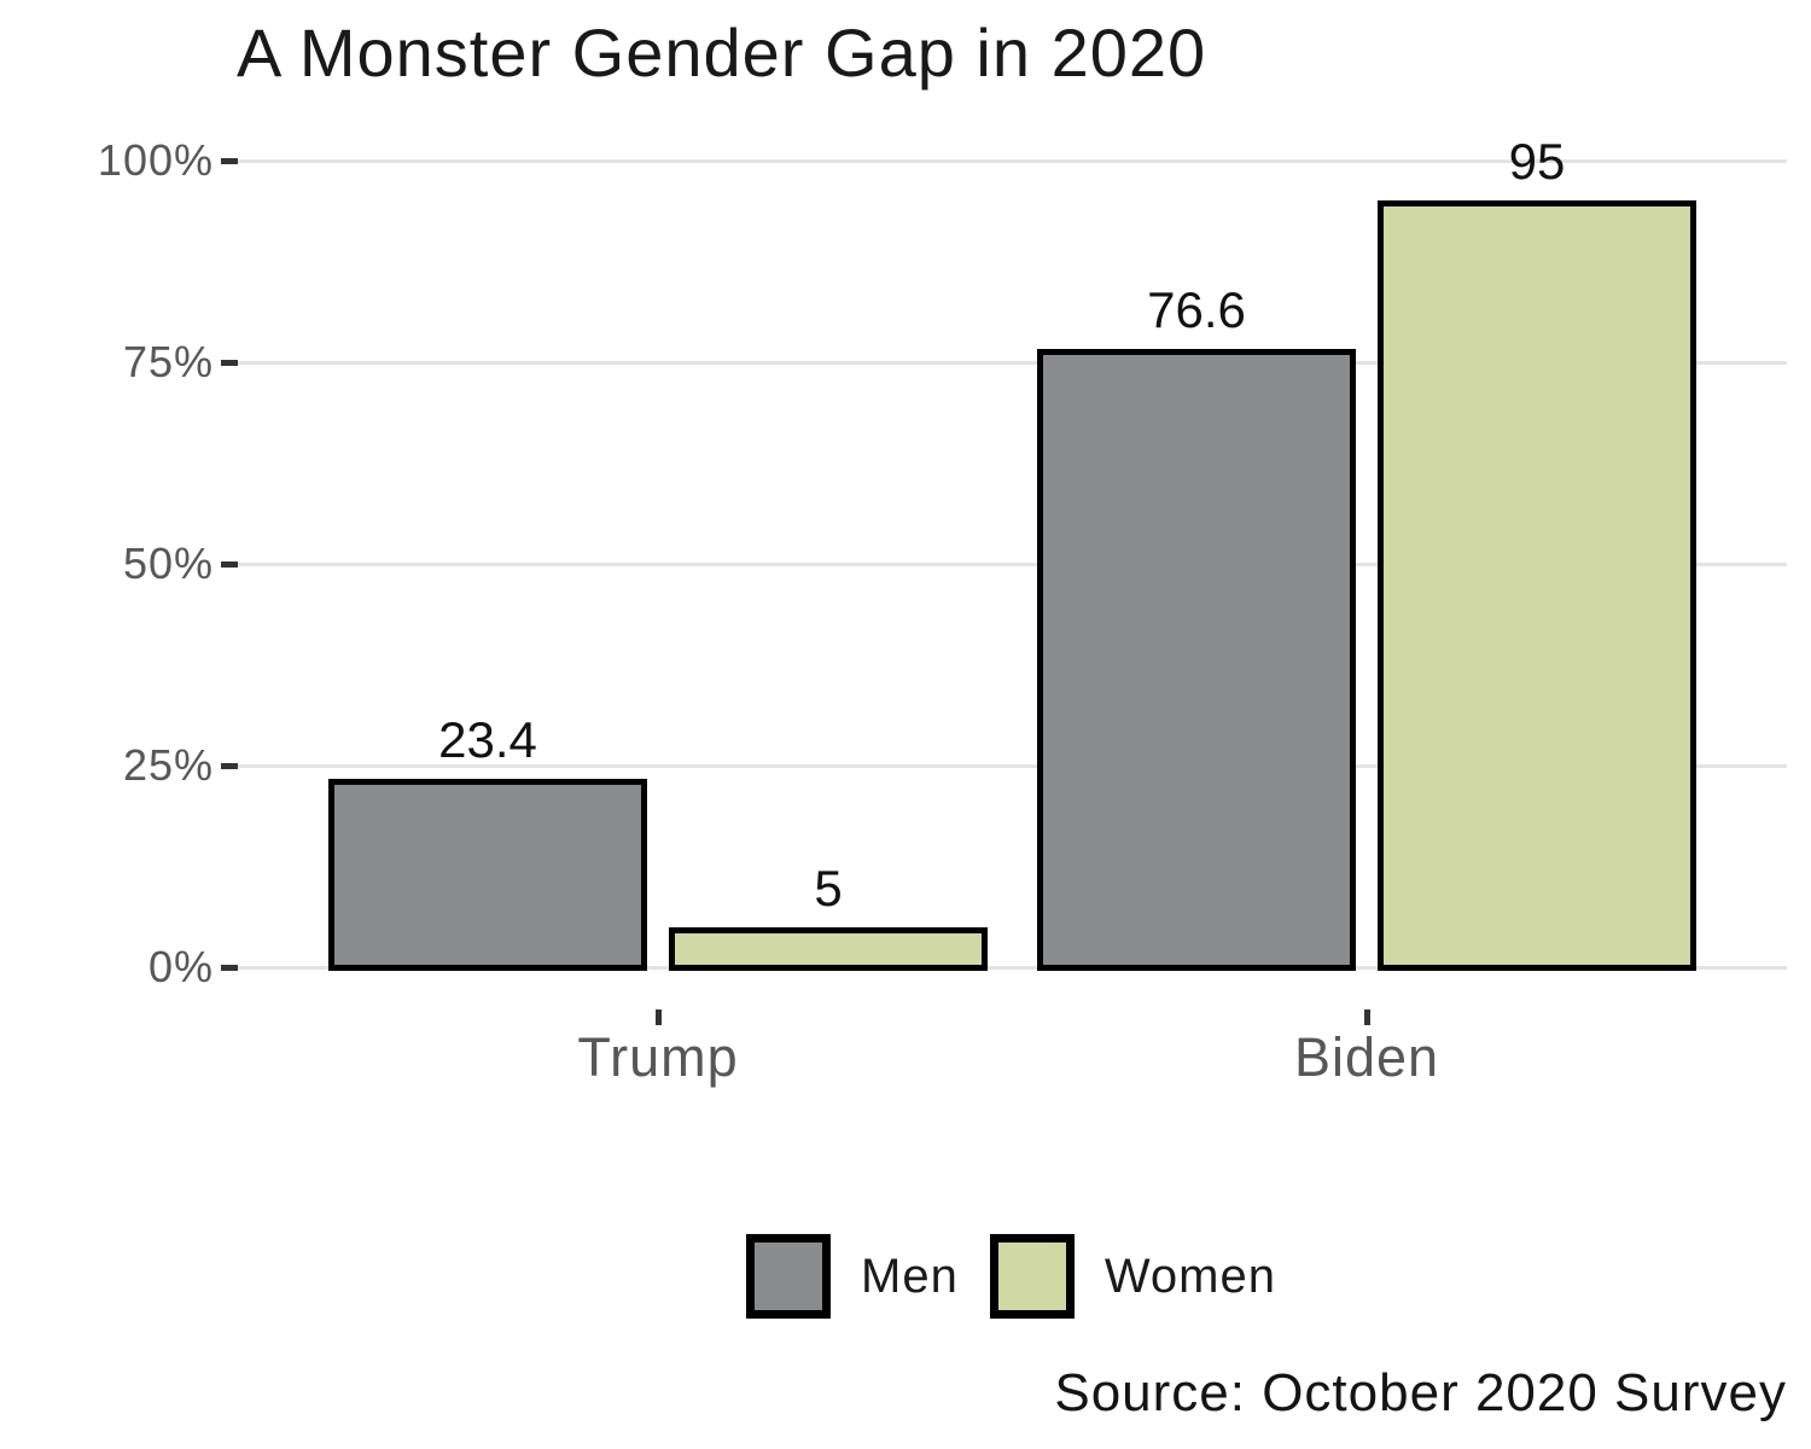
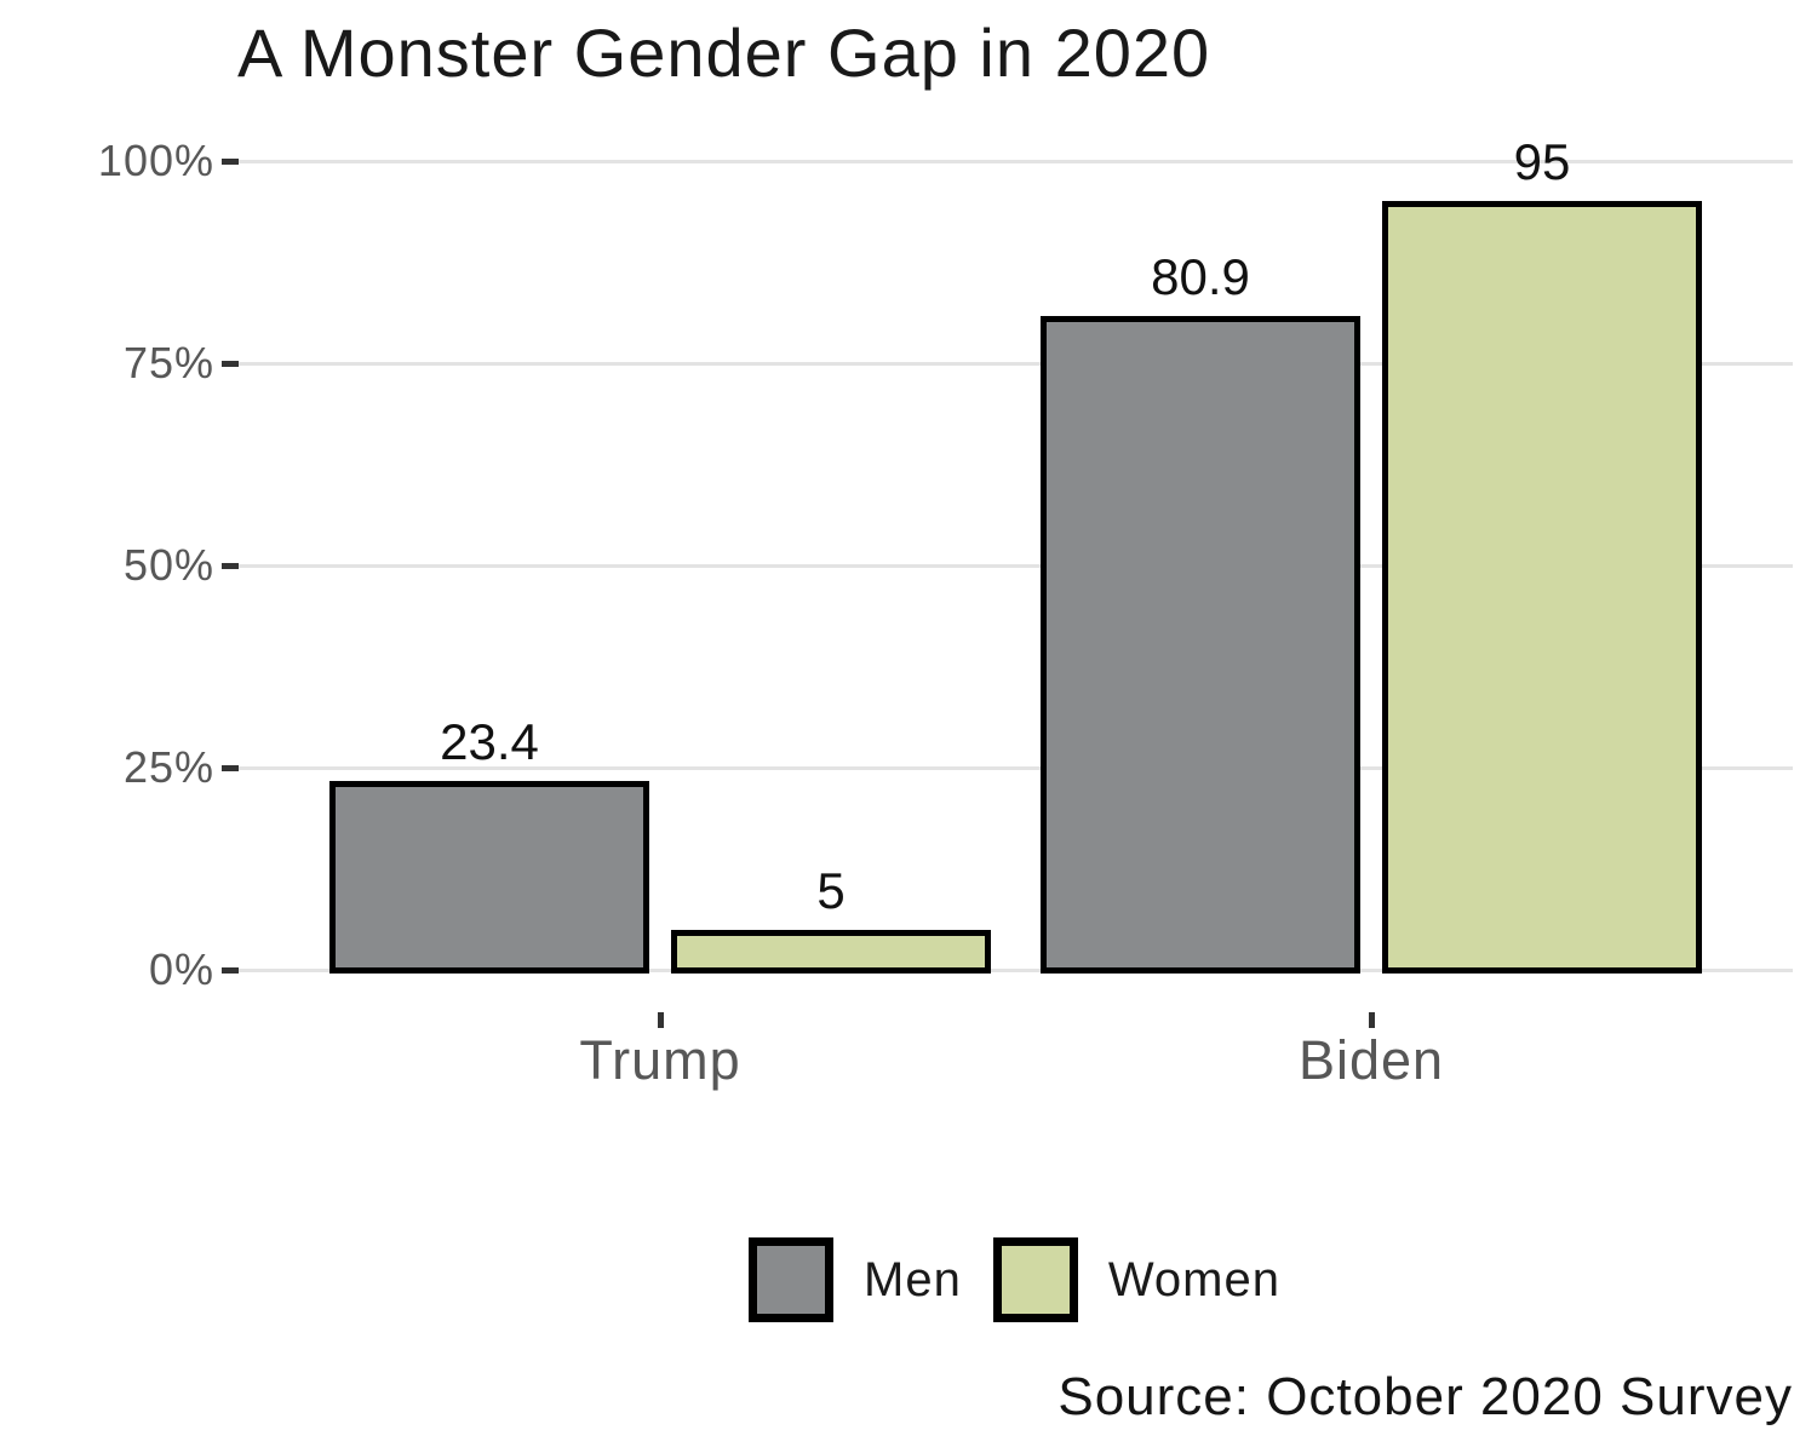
Men/Biden: 76.6 -> 80.9
